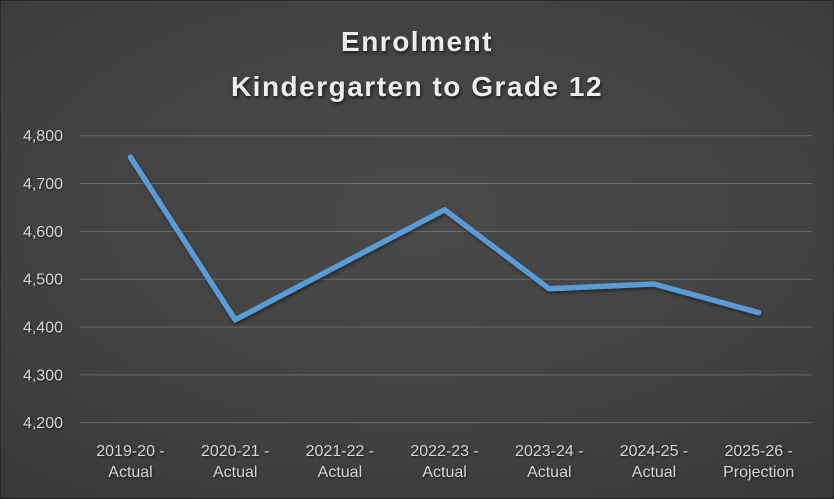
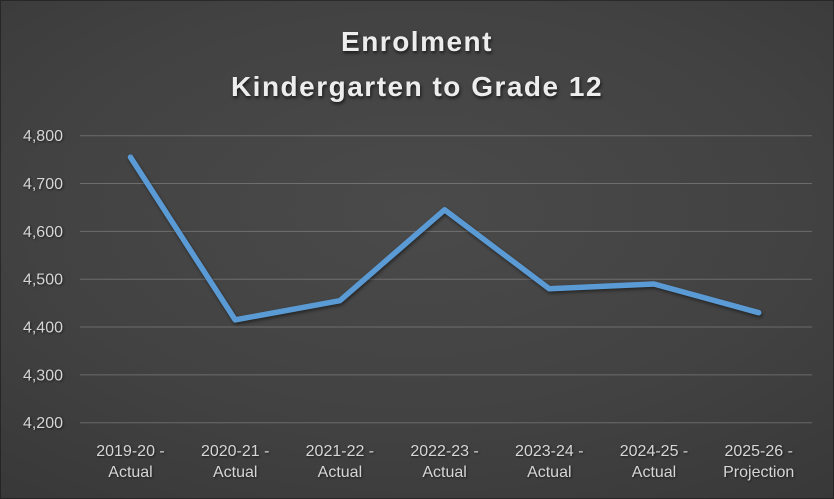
2021-22 - Actual: 4530 -> 4460
